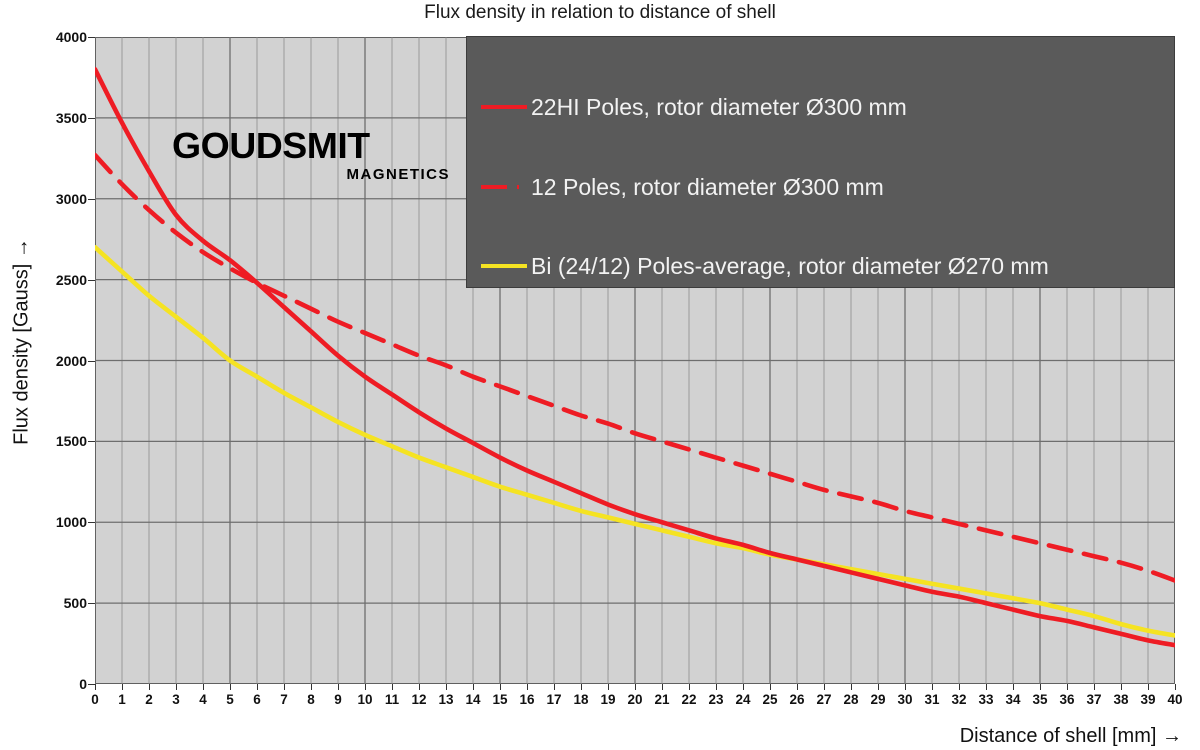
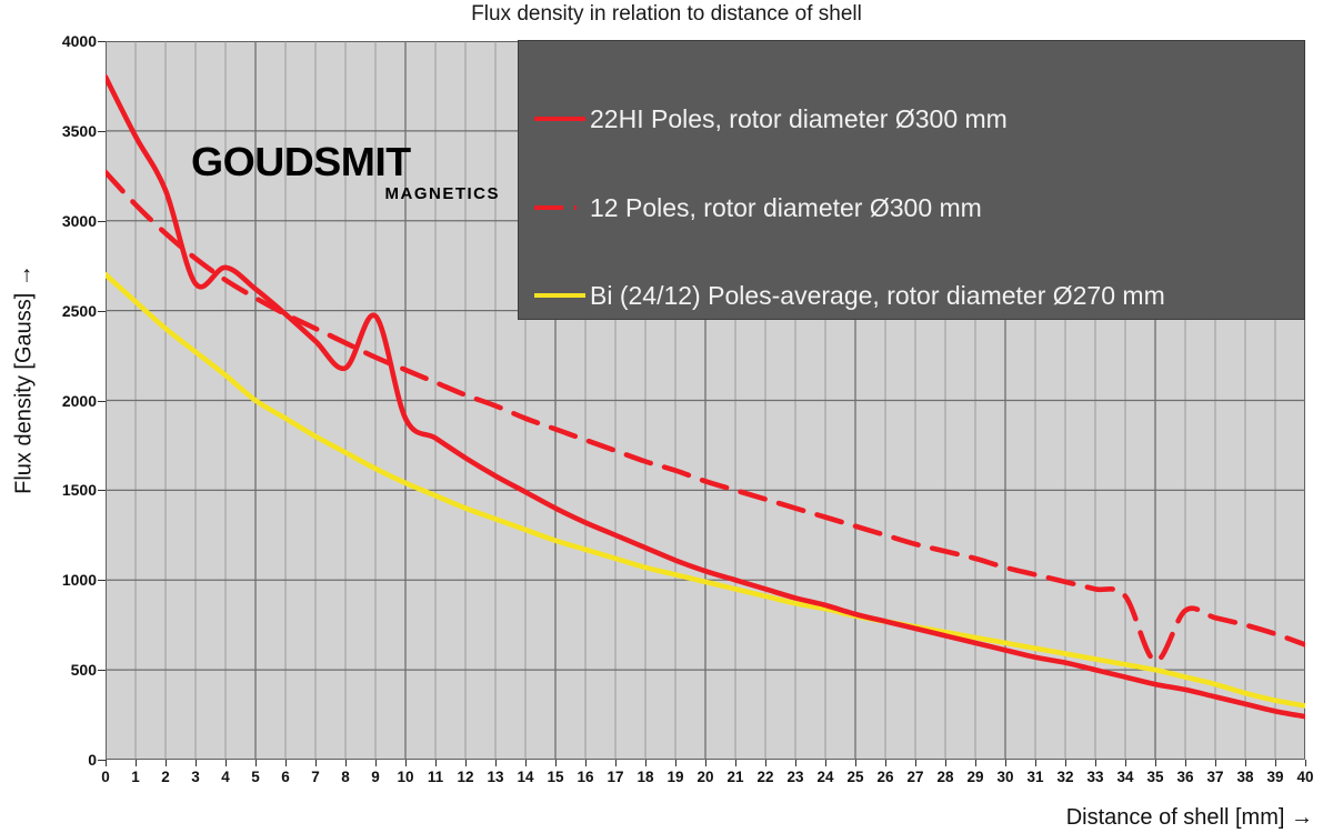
22HI Poles, rotor diameter Ø300 mm/3: 2900 -> 2650
22HI Poles, rotor diameter Ø300 mm/9: 2030 -> 2470
12 Poles, rotor diameter Ø300 mm/35: 870 -> 550
